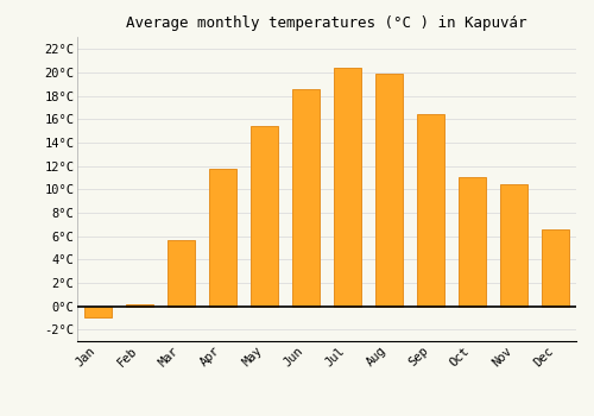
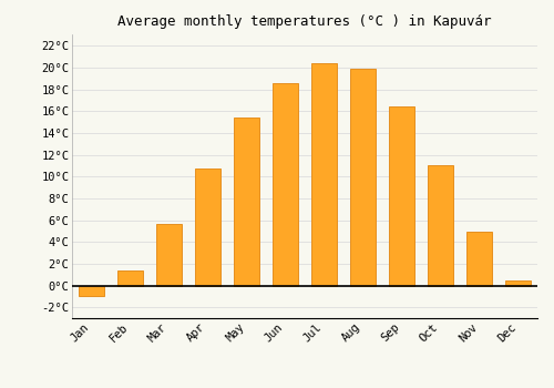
Feb: 0.2°C -> 1.4°C
Apr: 11.8°C -> 10.7°C
Nov: 10.4°C -> 4.9°C
Dec: 6.6°C -> 0.5°C
